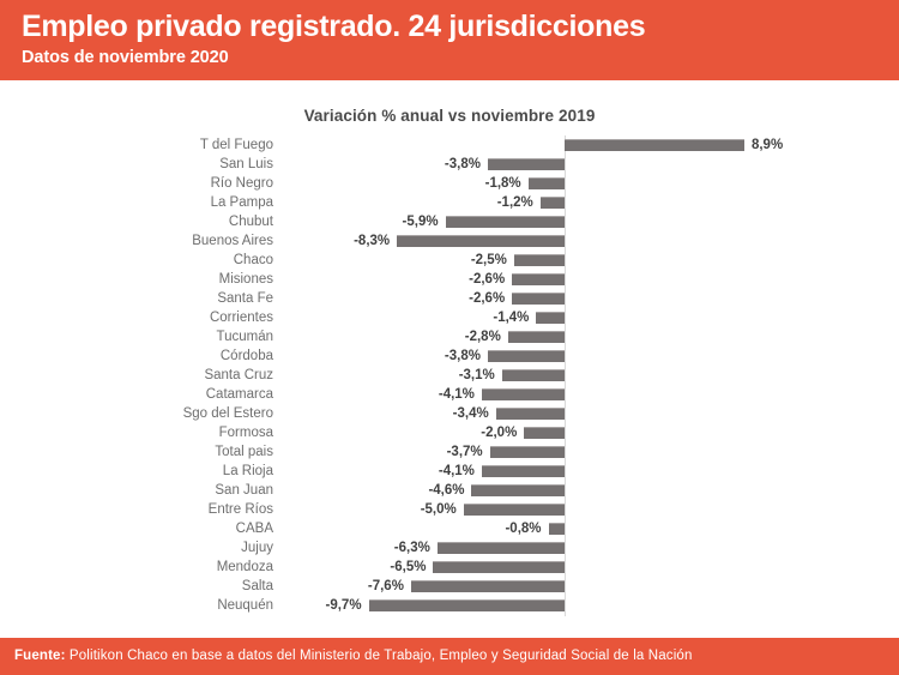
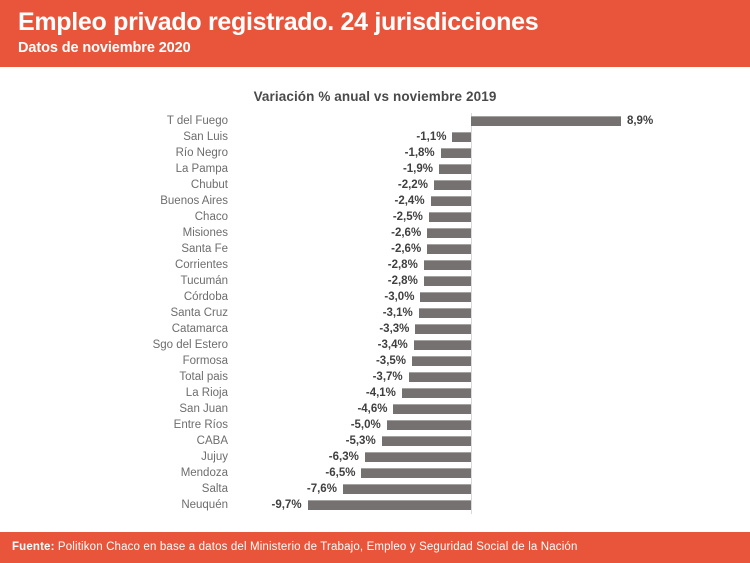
San Luis: -3,8% -> -1,1%
La Pampa: -1,2% -> -1,9%
Chubut: -5,9% -> -2,2%
Buenos Aires: -8,3% -> -2,4%
Corrientes: -1,4% -> -2,8%
Córdoba: -3,8% -> -3,0%
Catamarca: -4,1% -> -3,3%
Formosa: -2,0% -> -3,5%
CABA: -0,8% -> -5,3%
